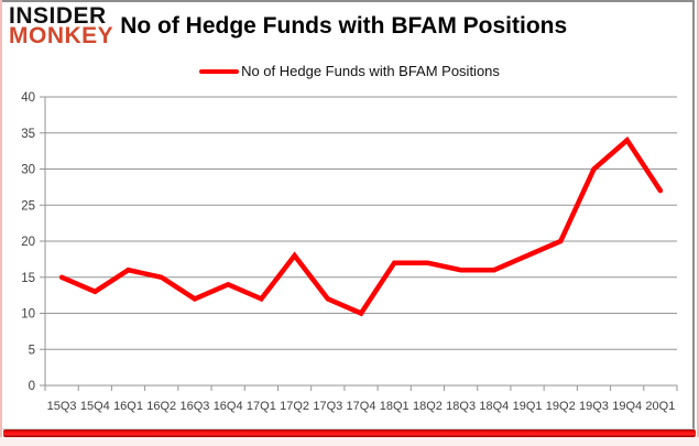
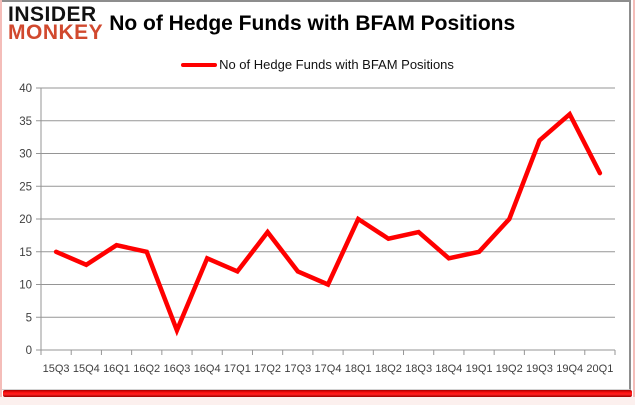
16Q3: 12 -> 3
18Q1: 17 -> 20
18Q3: 16 -> 18
18Q4: 16 -> 14
19Q1: 18 -> 15
19Q3: 30 -> 32
19Q4: 34 -> 36
